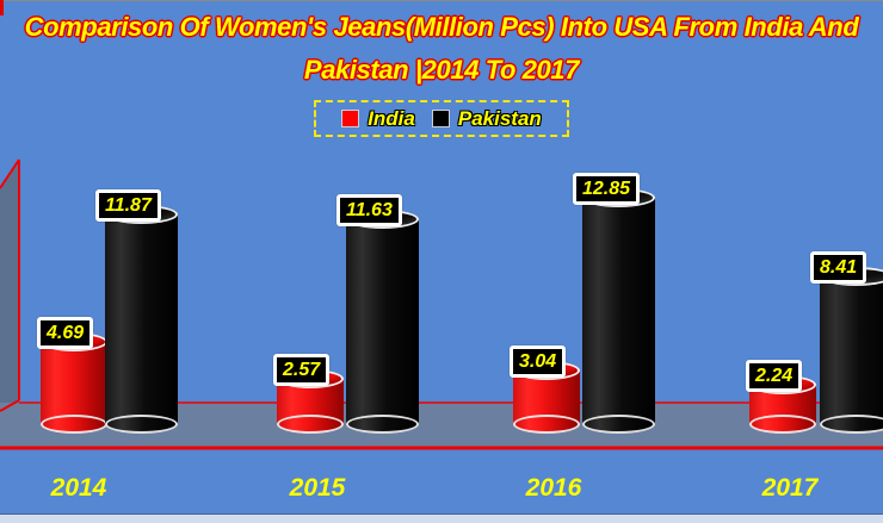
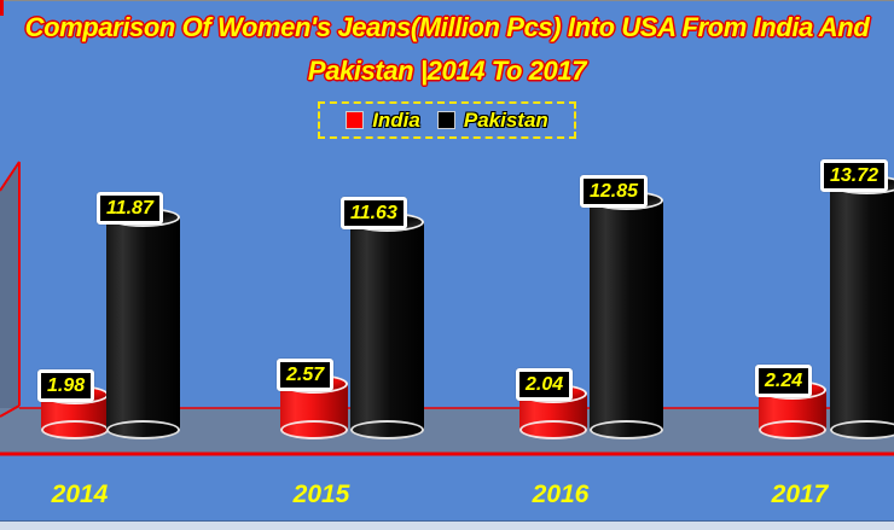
India/2014: 4.69 -> 1.98
India/2016: 3.04 -> 2.04
Pakistan/2017: 8.41 -> 13.72
